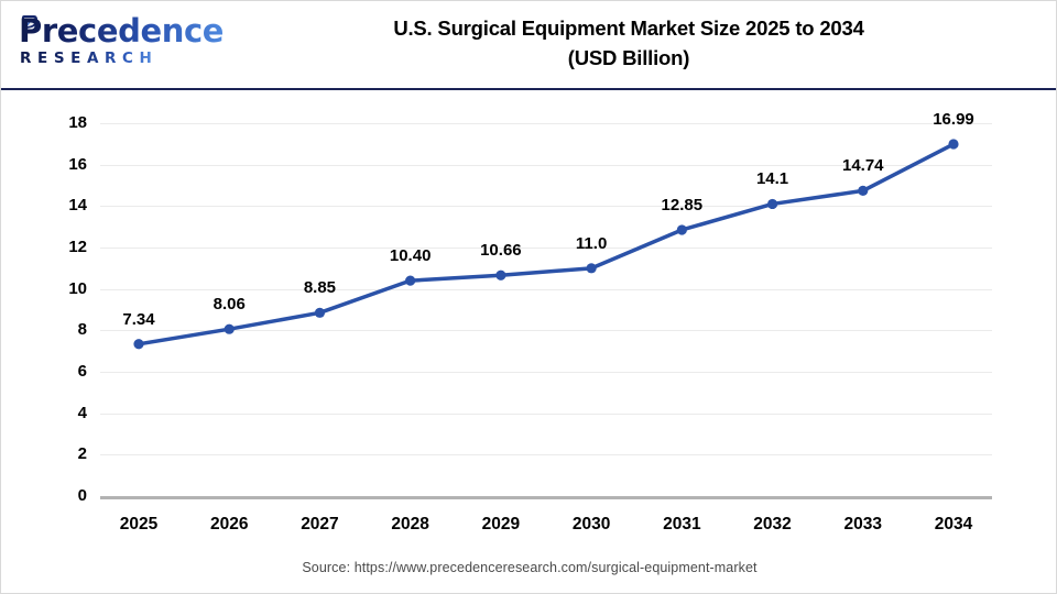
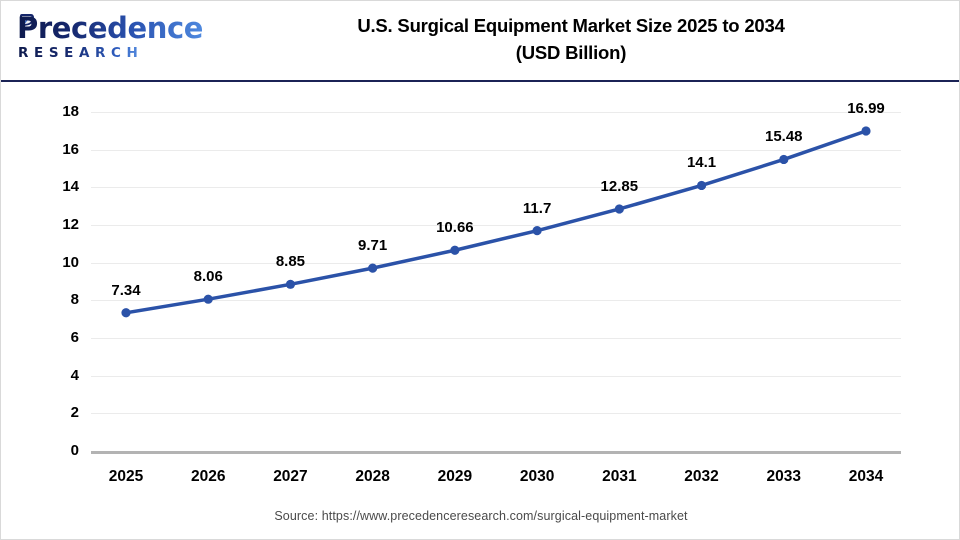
2028: 10.40 -> 9.71
2030: 11.0 -> 11.7
2033: 14.74 -> 15.48
